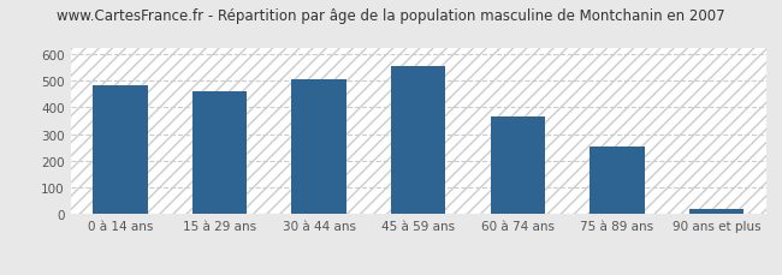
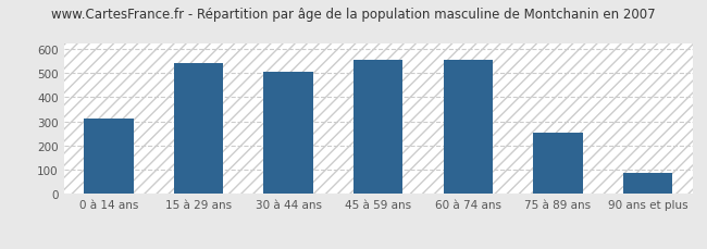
0 à 14 ans: 483 -> 310
15 à 29 ans: 458 -> 540
60 à 74 ans: 366 -> 555
90 ans et plus: 18 -> 85
